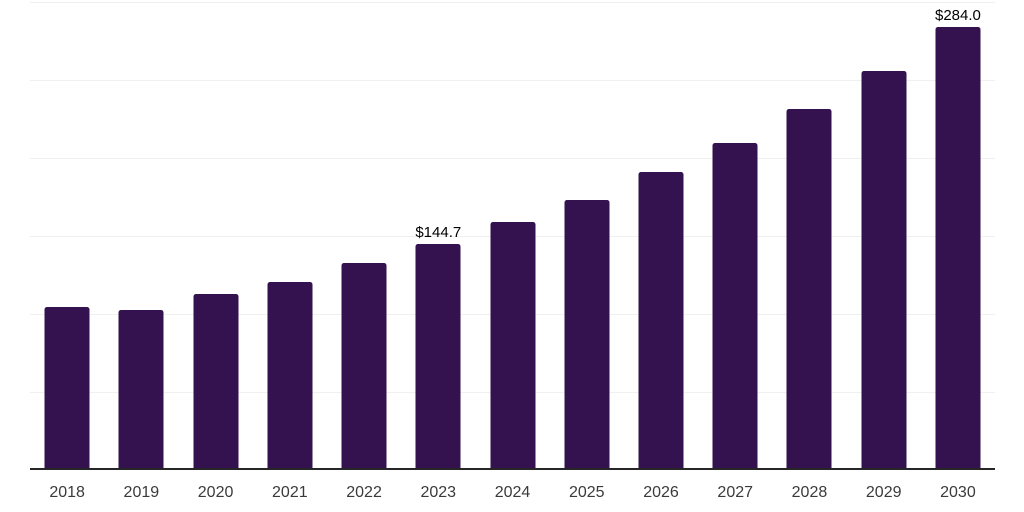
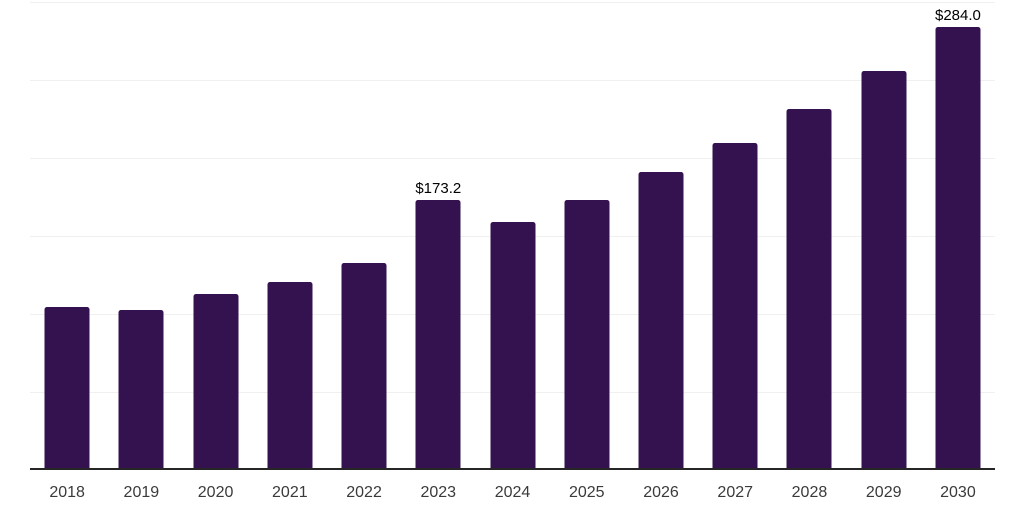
2023: $144.7 -> $173.2
